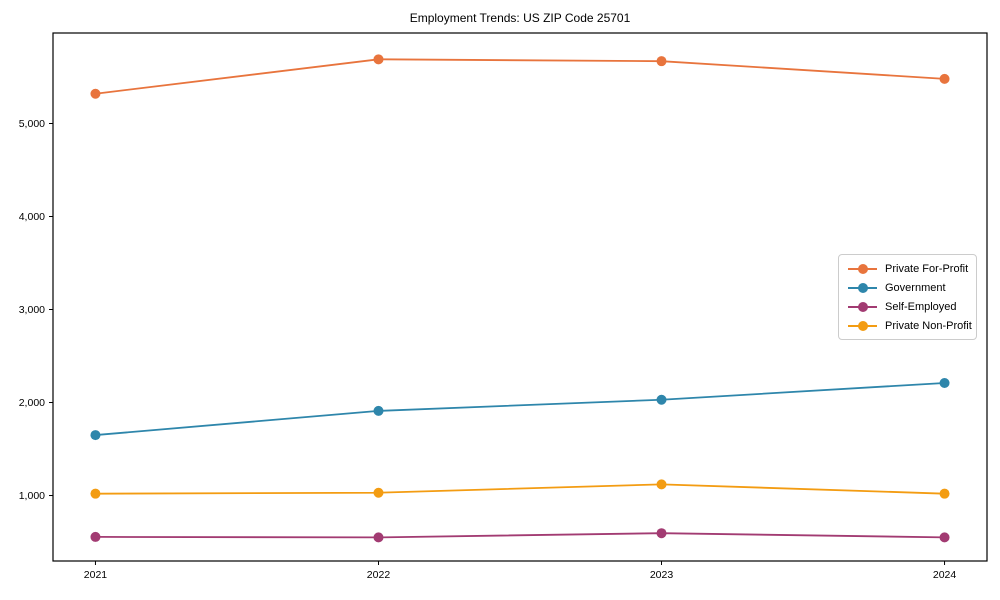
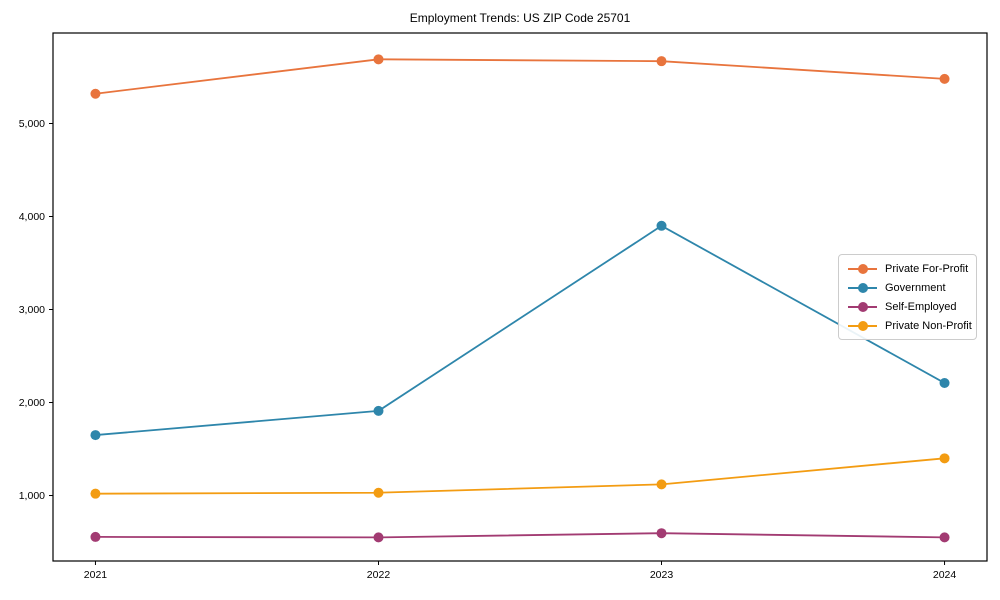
Government/2023: 2000 -> 3900
Private Non-Profit/2024: 1000 -> 1400
